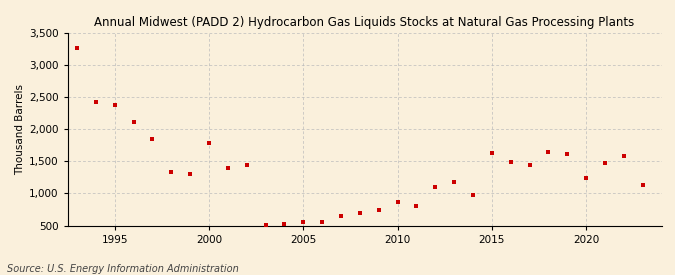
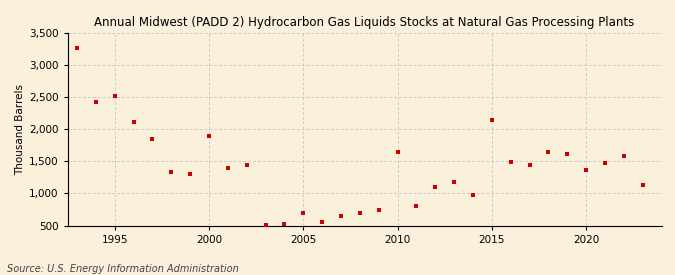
1995: 2,380 -> 2,520
2000: 1,780 -> 1,900
2005: 560 -> 700
2010: 870 -> 1,640
2015: 1,630 -> 2,140
2020: 1,240 -> 1,360
